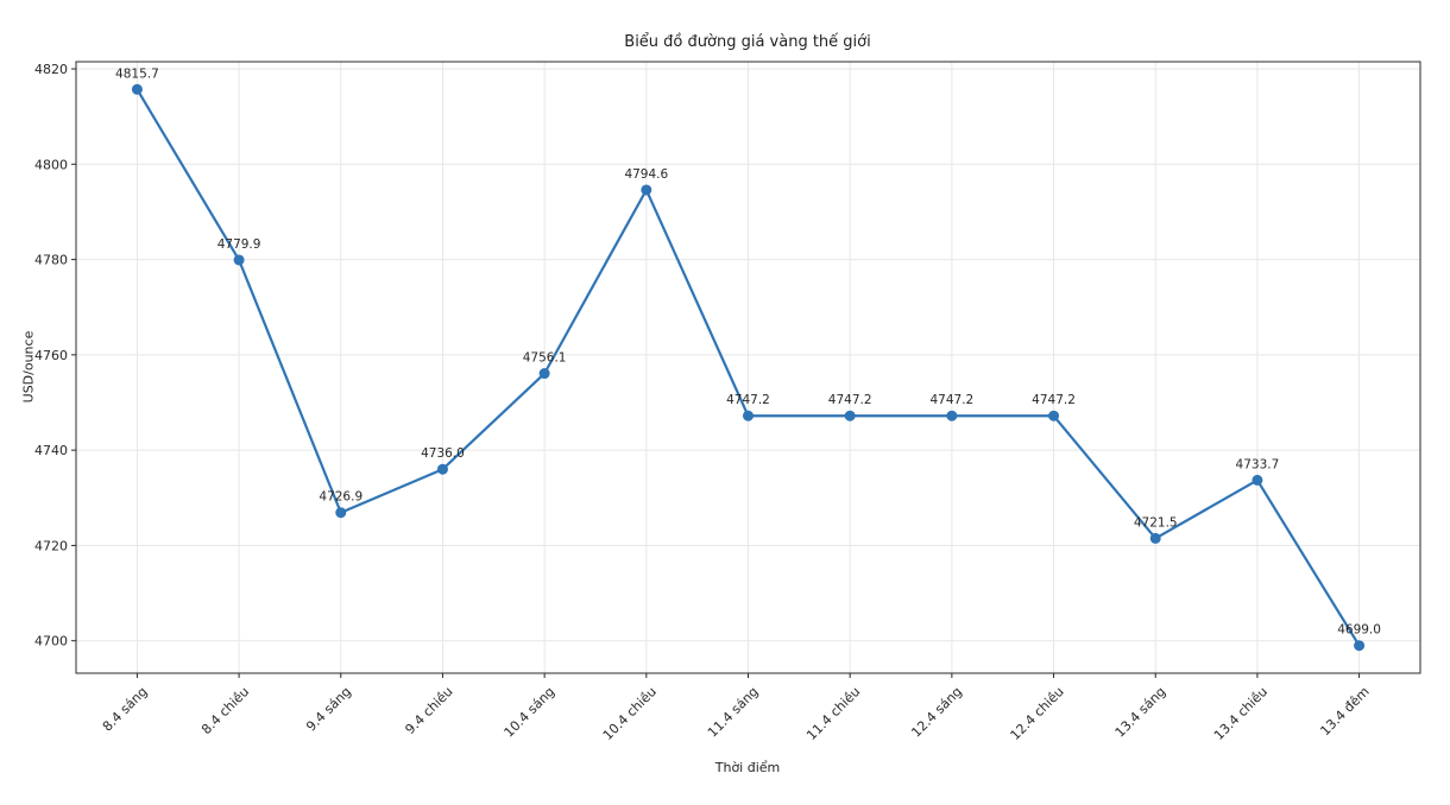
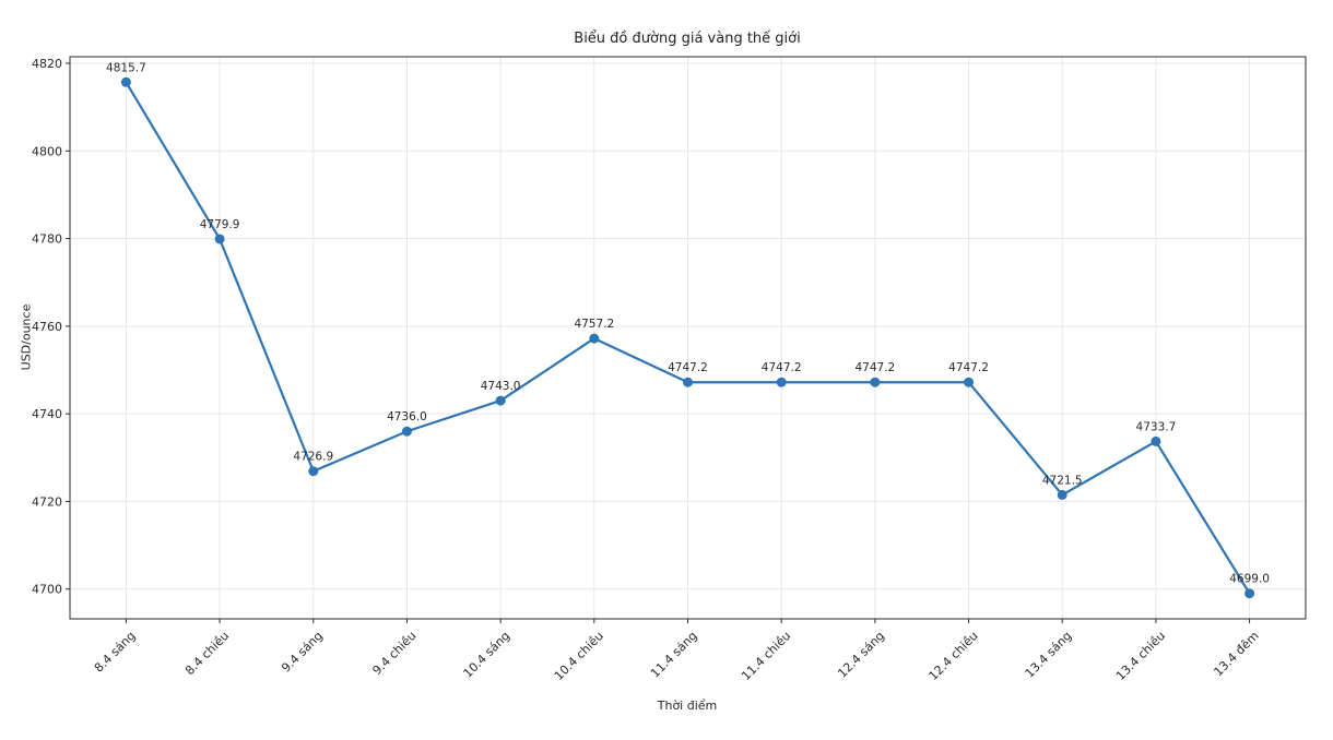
10.4 sáng: 4756.1 -> 4743.0
10.4 chiều: 4794.6 -> 4757.2
